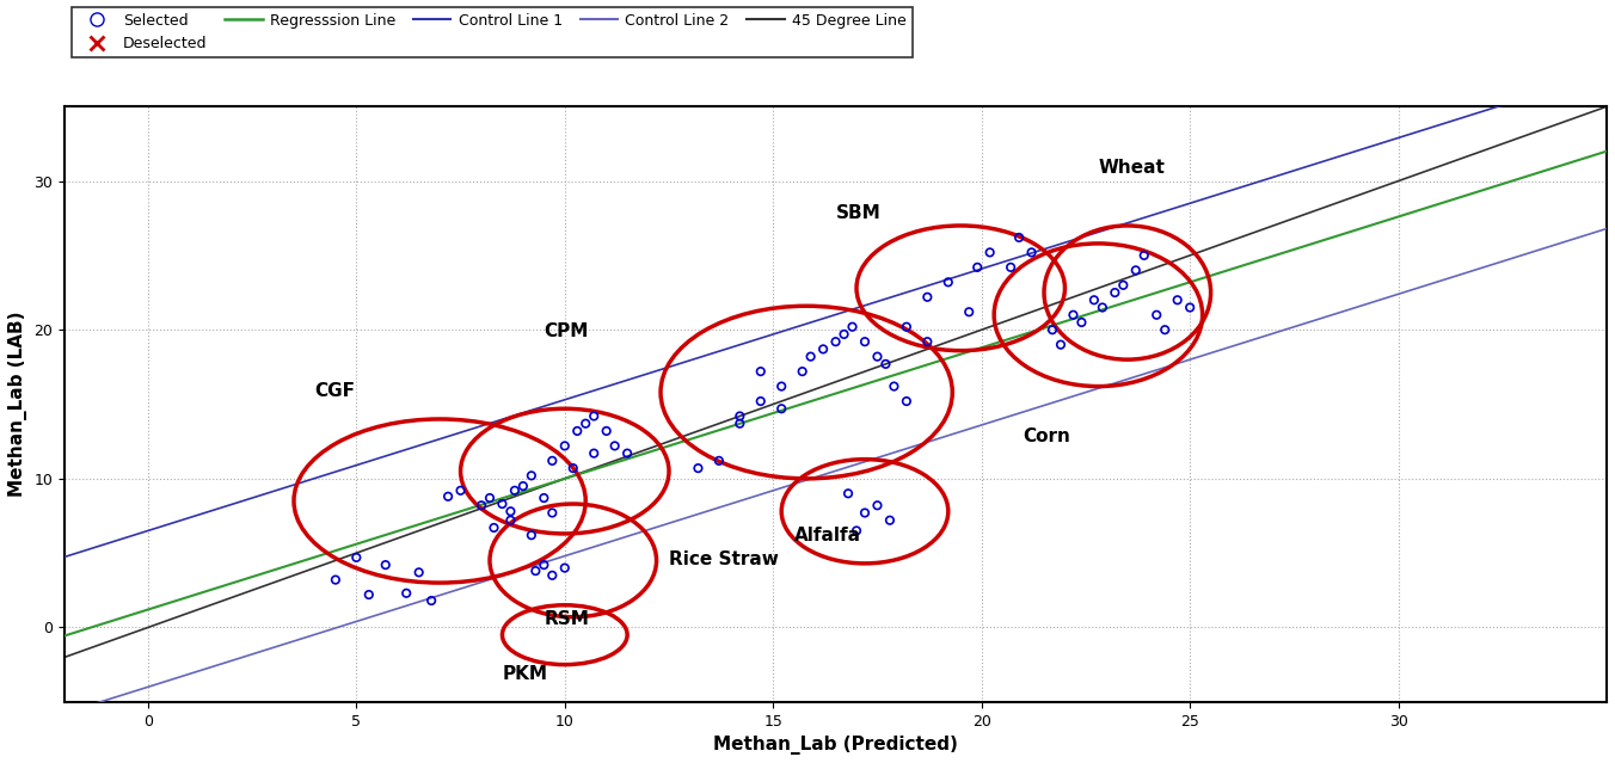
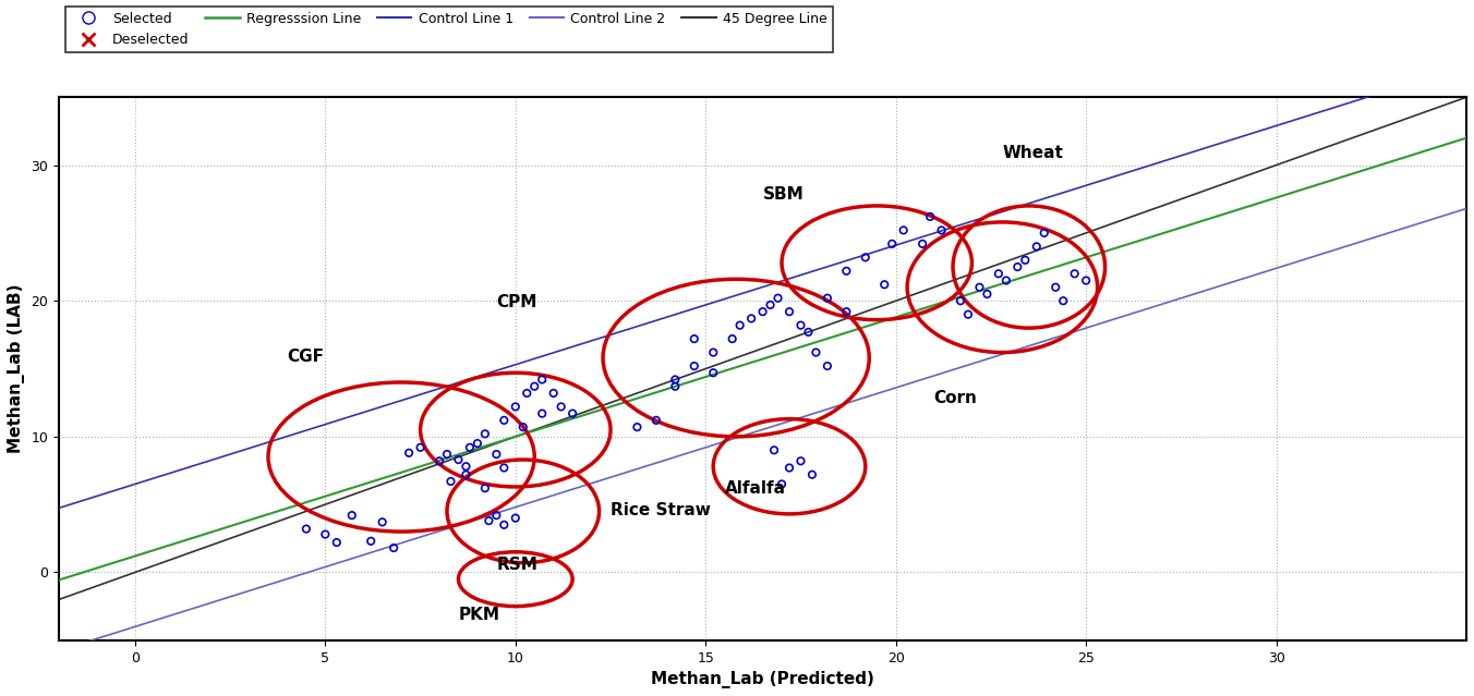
Selected/5: 4.7 -> 2.8
